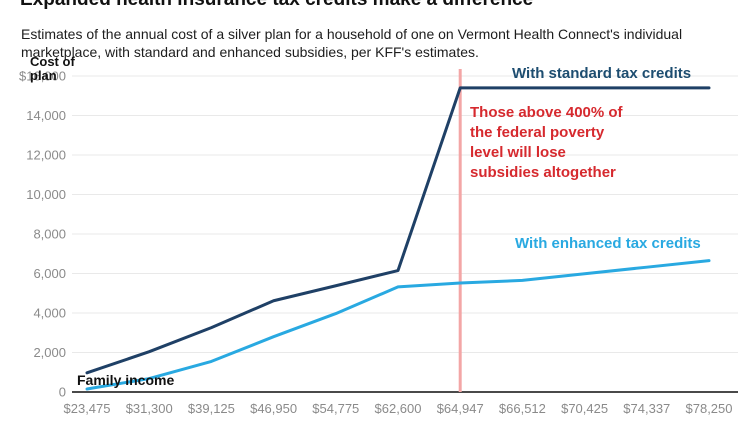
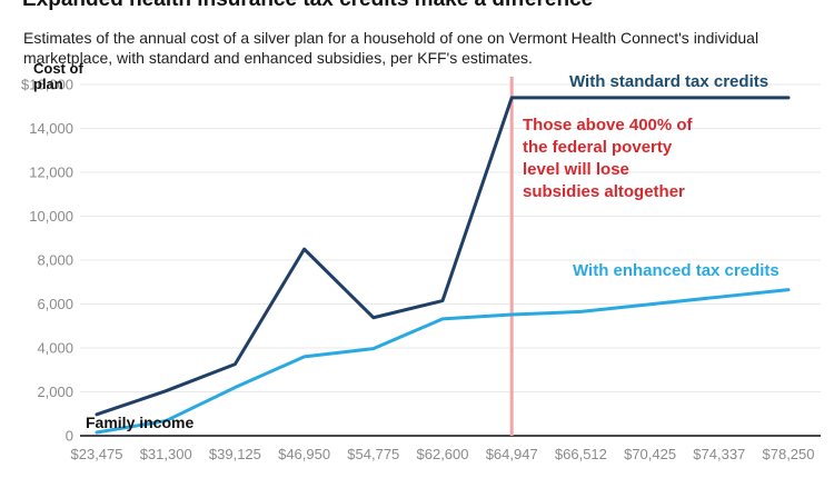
With enhanced tax credits/$39,125: $1600 -> $2200
With standard tax credits/$46,950: $4600 -> $8500
With enhanced tax credits/$46,950: $2800 -> $3600
